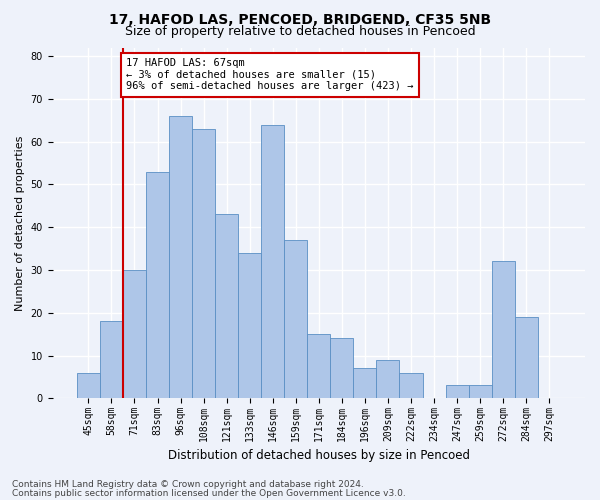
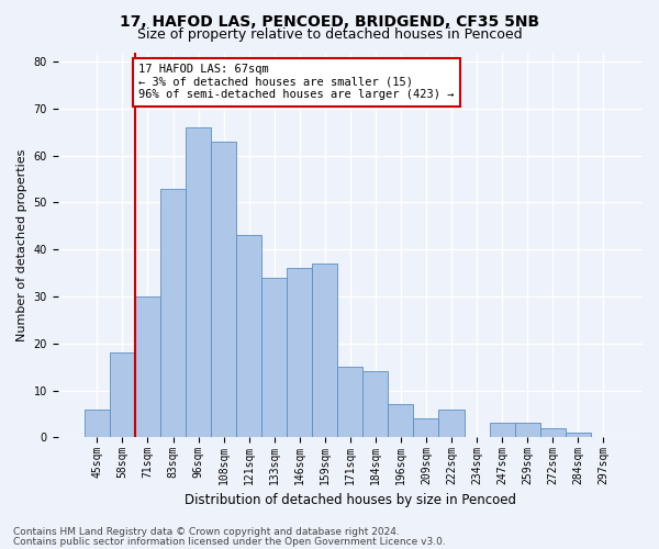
146sqm: 64 -> 36
209sqm: 9 -> 4
272sqm: 32 -> 2
284sqm: 19 -> 1
